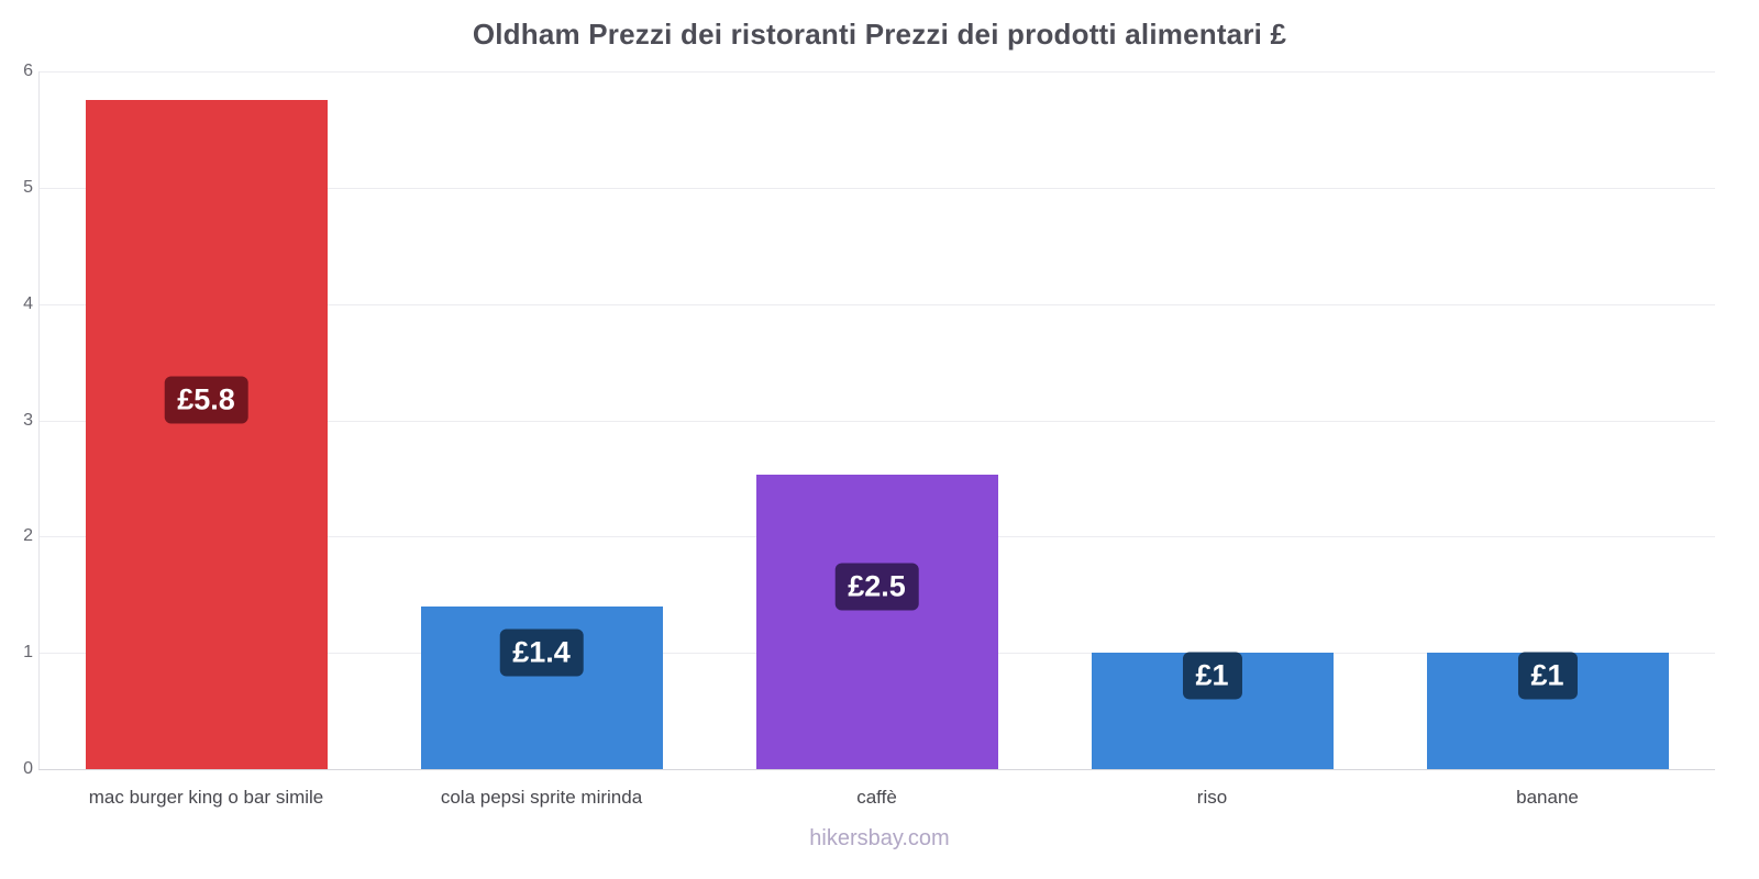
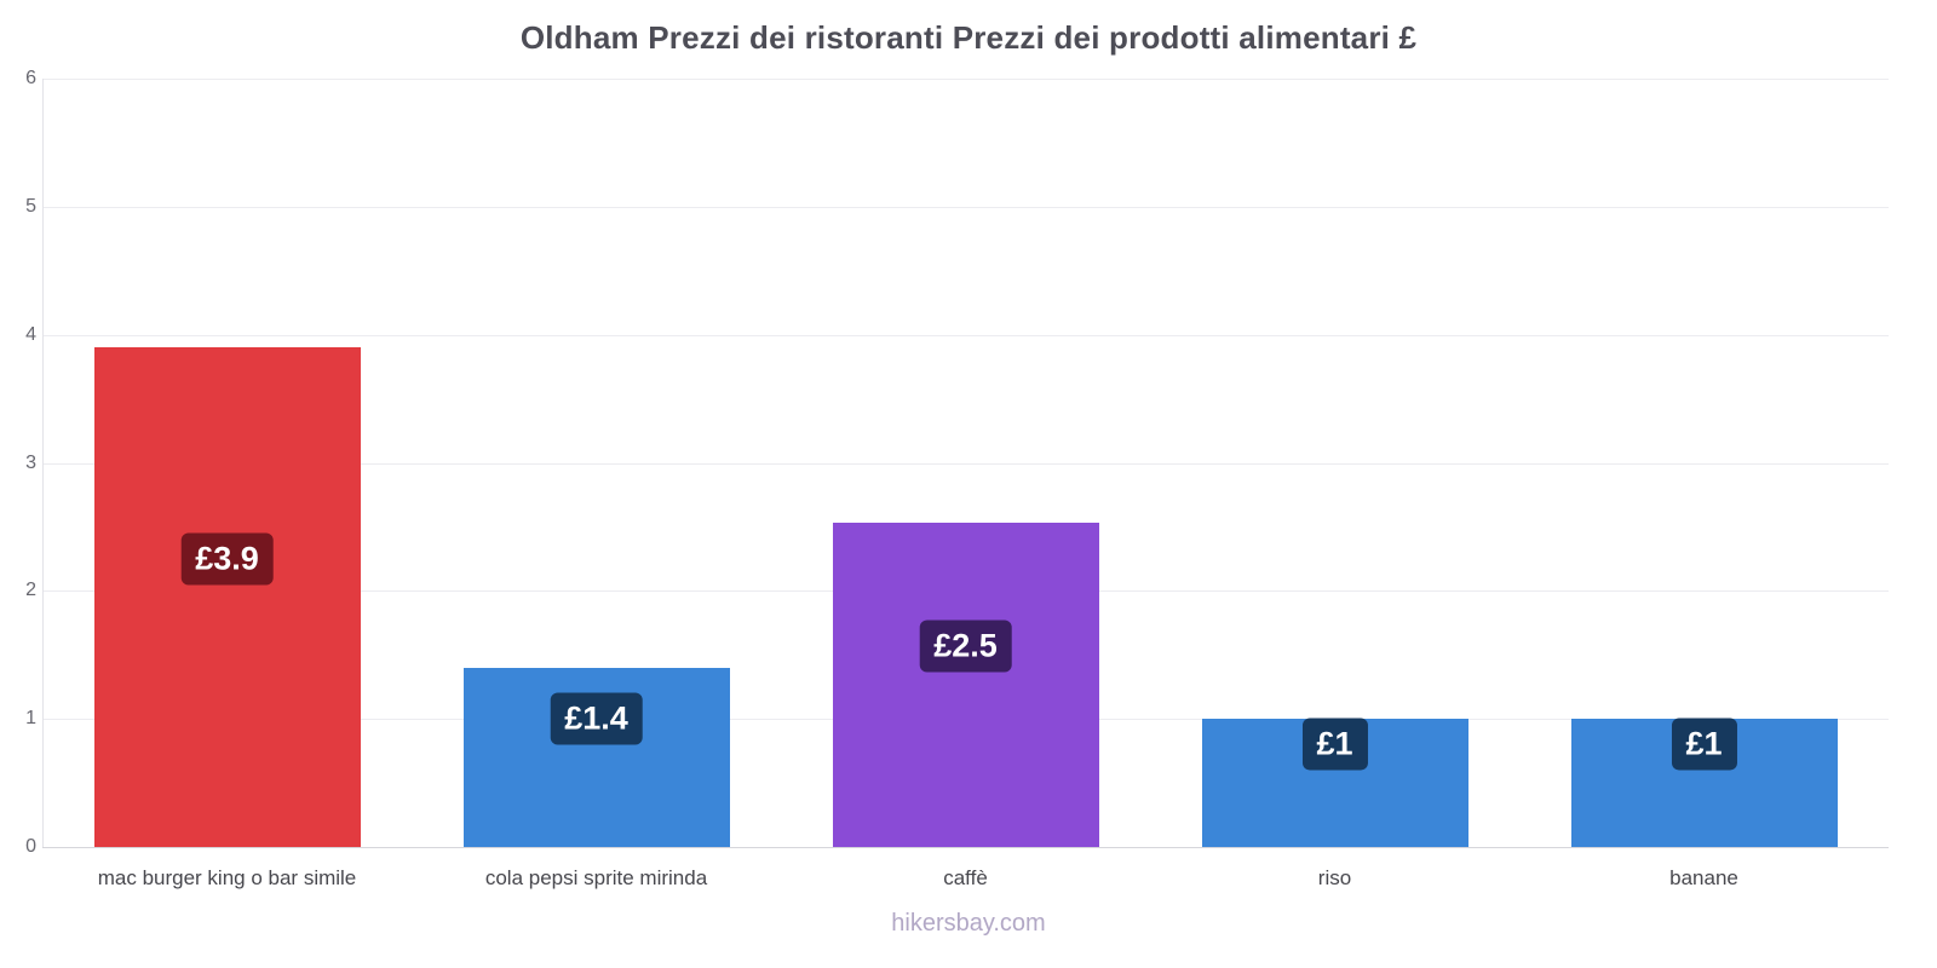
mac burger king o bar simile: £5.8 -> £3.9
